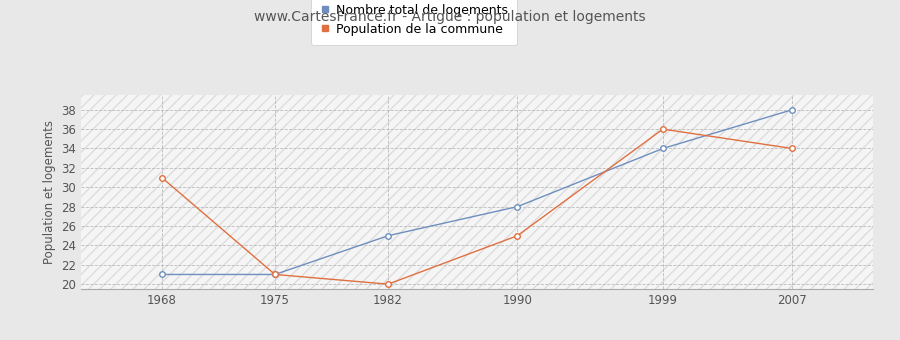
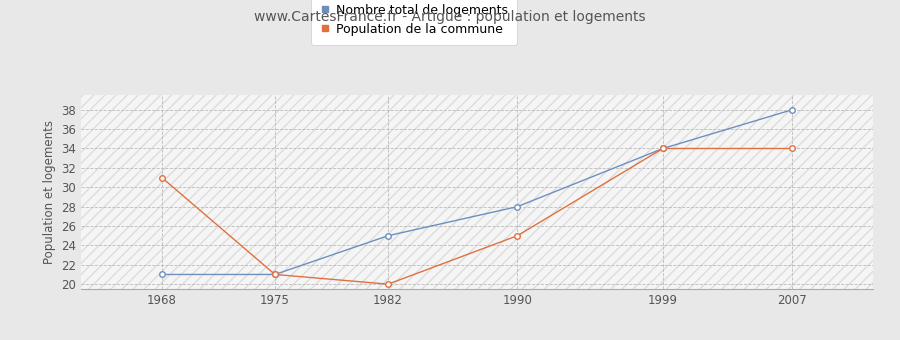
Population de la commune/1999: 36 -> 34
